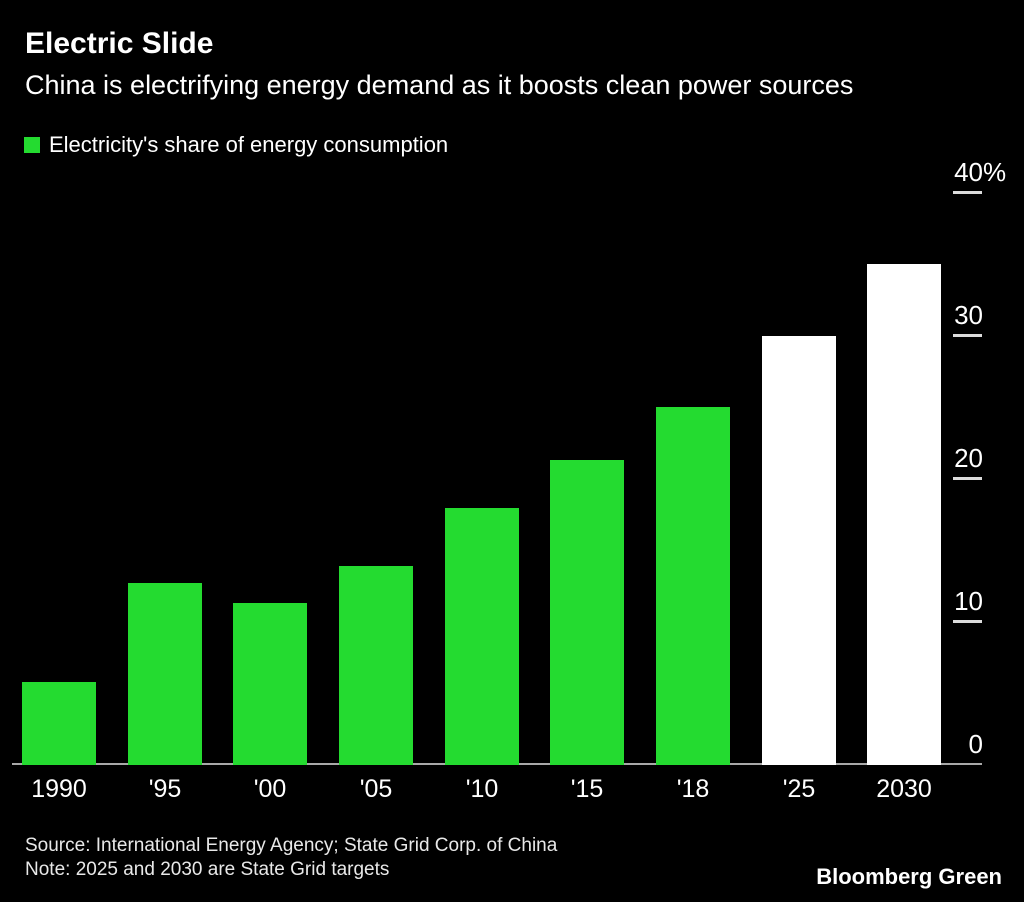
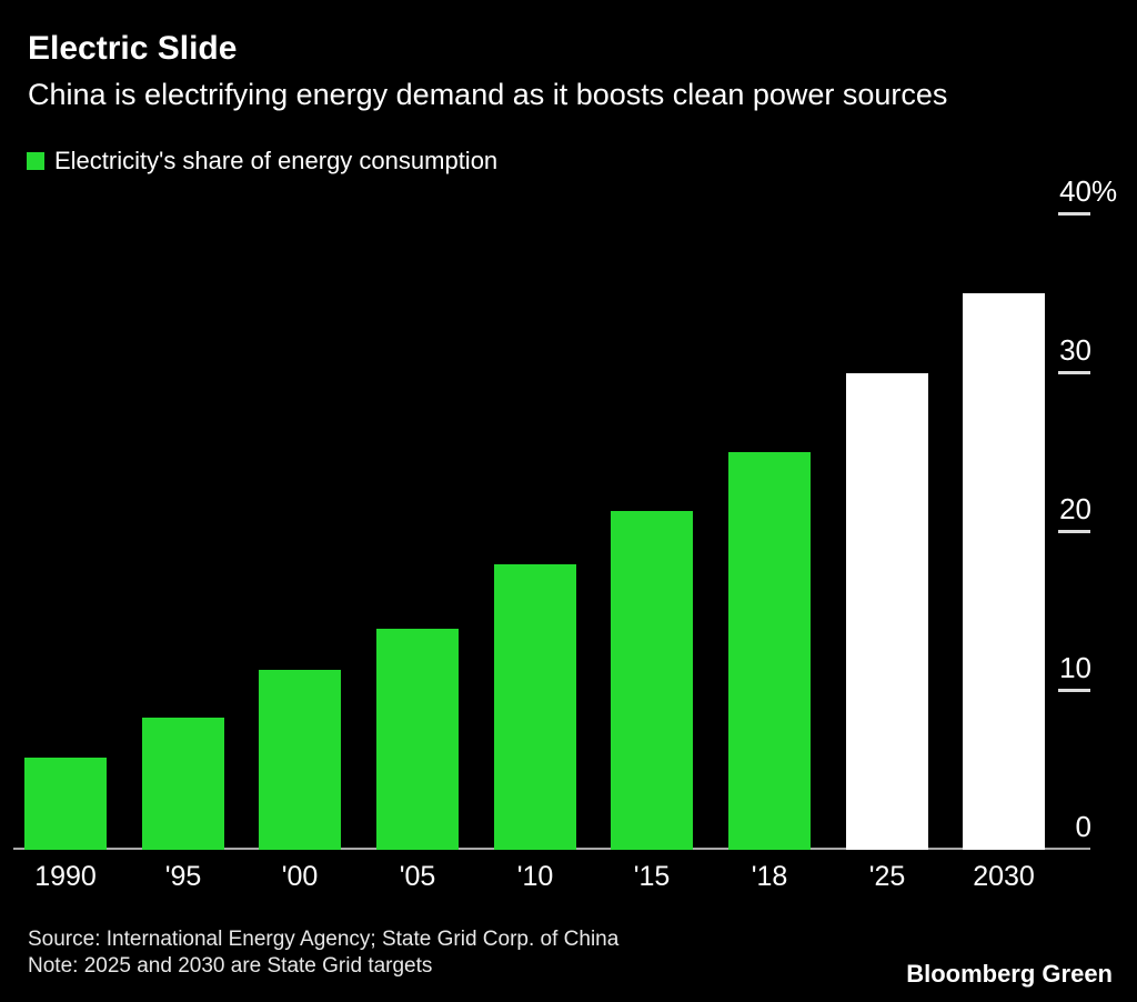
'95: 12.7 -> 8.3
